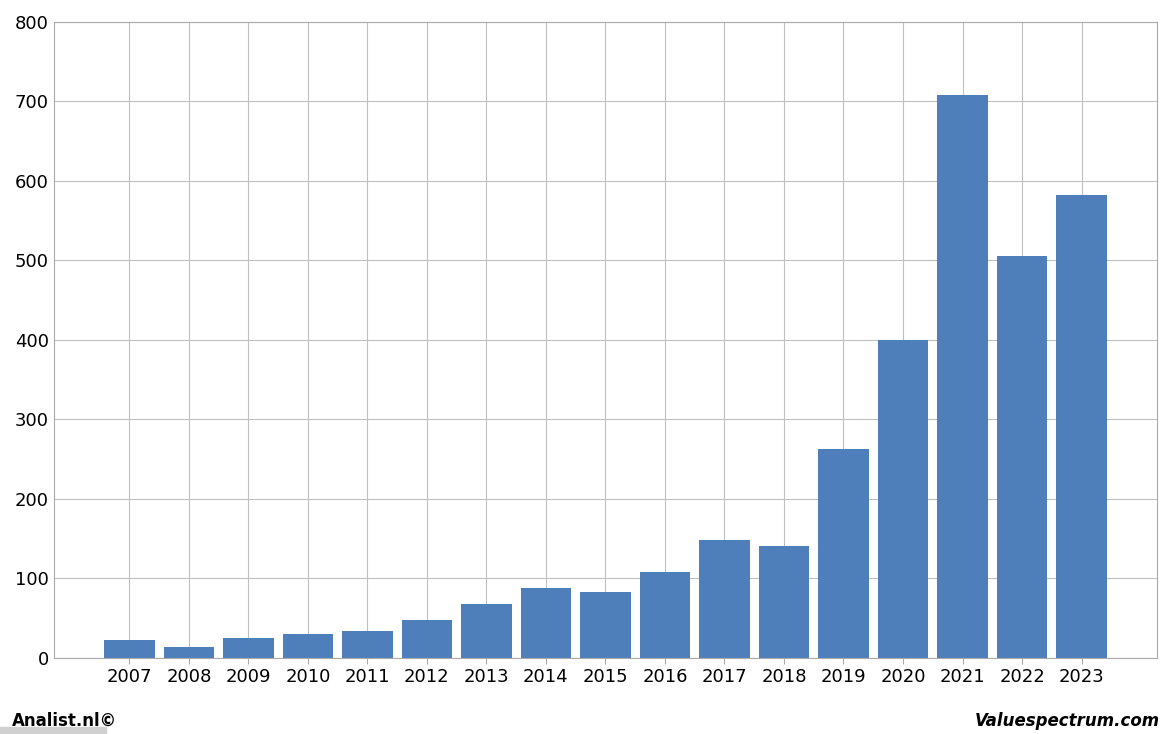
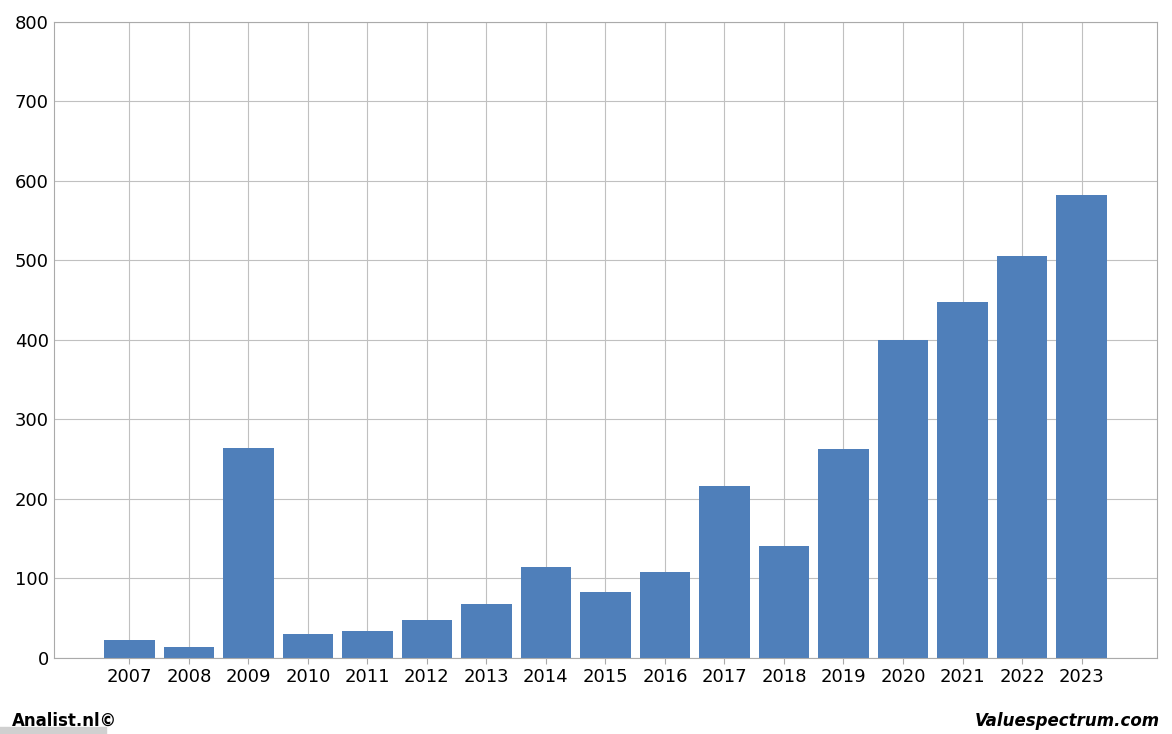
2009: 25 -> 264
2014: 88 -> 114
2017: 148 -> 216
2021: 708 -> 448
